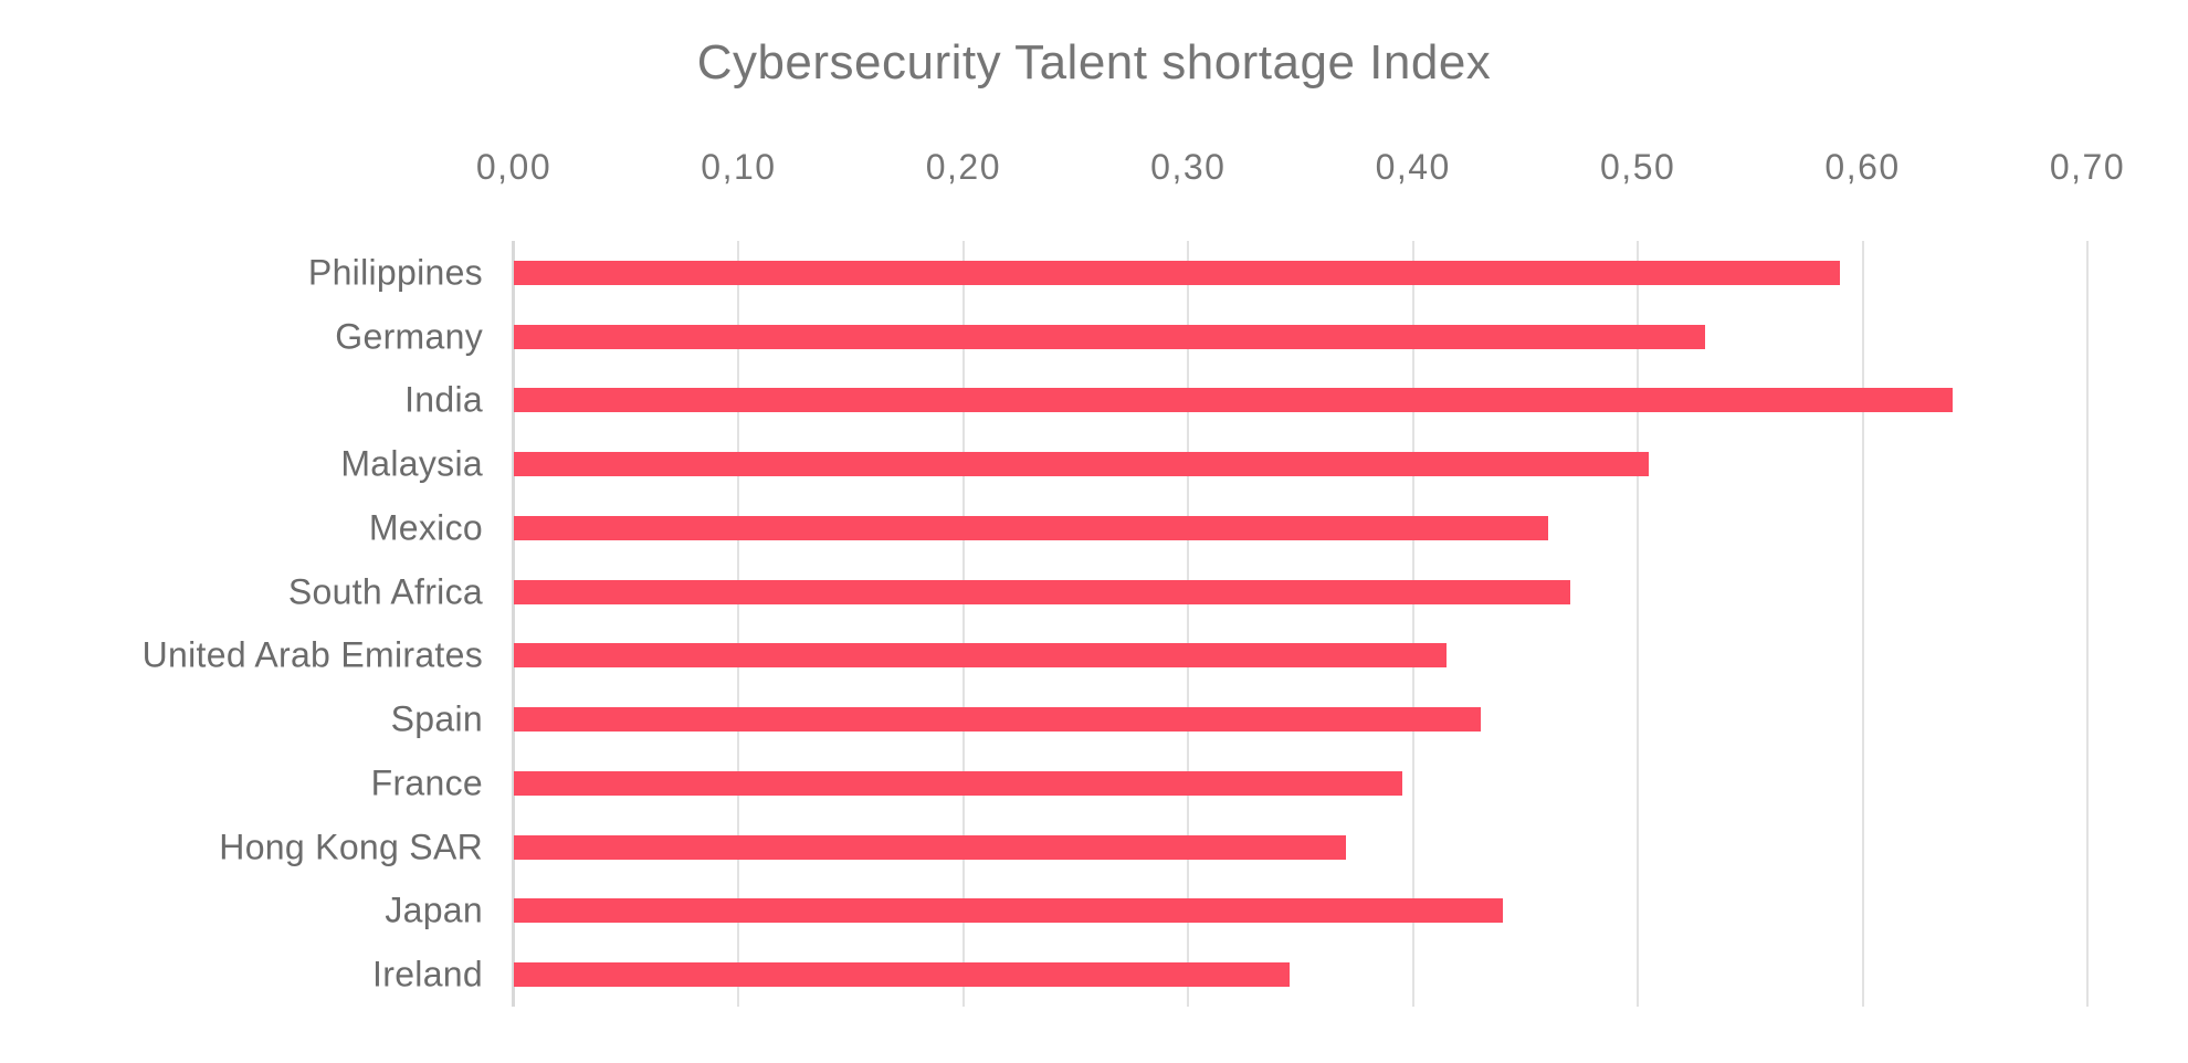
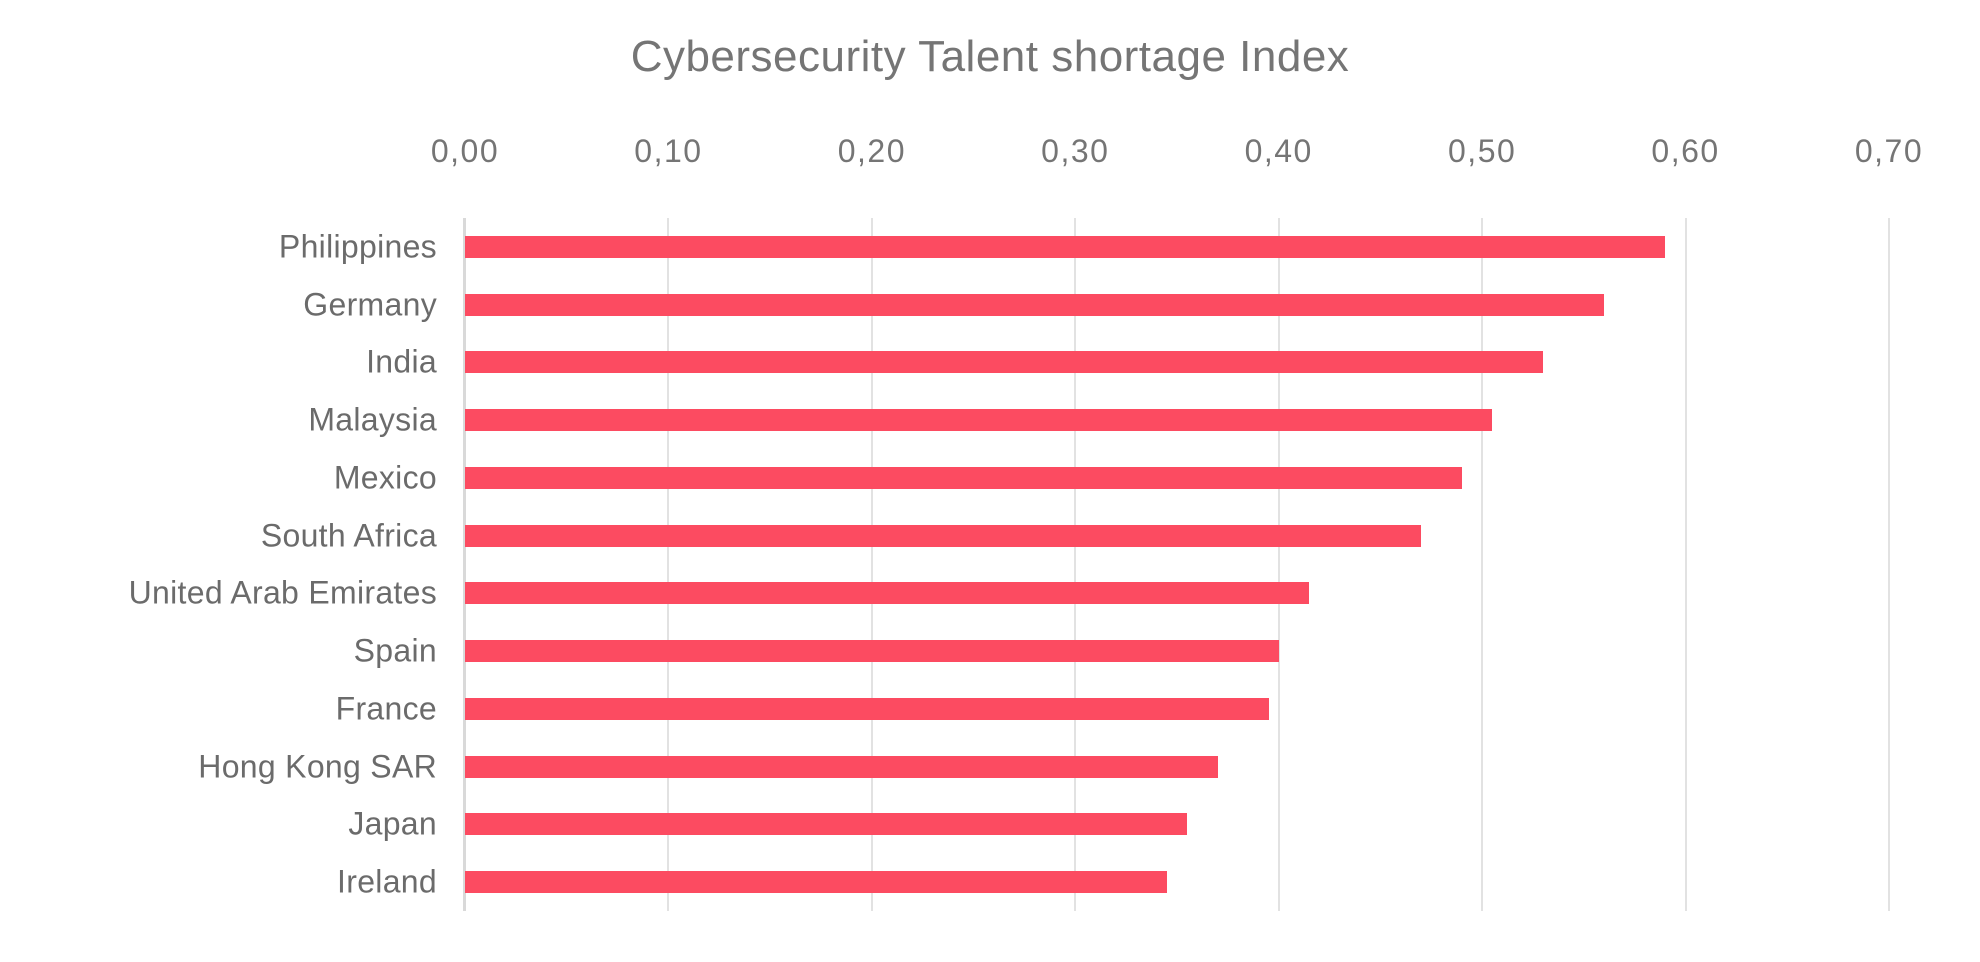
Germany: 0,53 -> 0,56
India: 0,64 -> 0,53
Mexico: 0,46 -> 0,49
Spain: 0,43 -> 0,40
Japan: 0,44 -> 0,35
